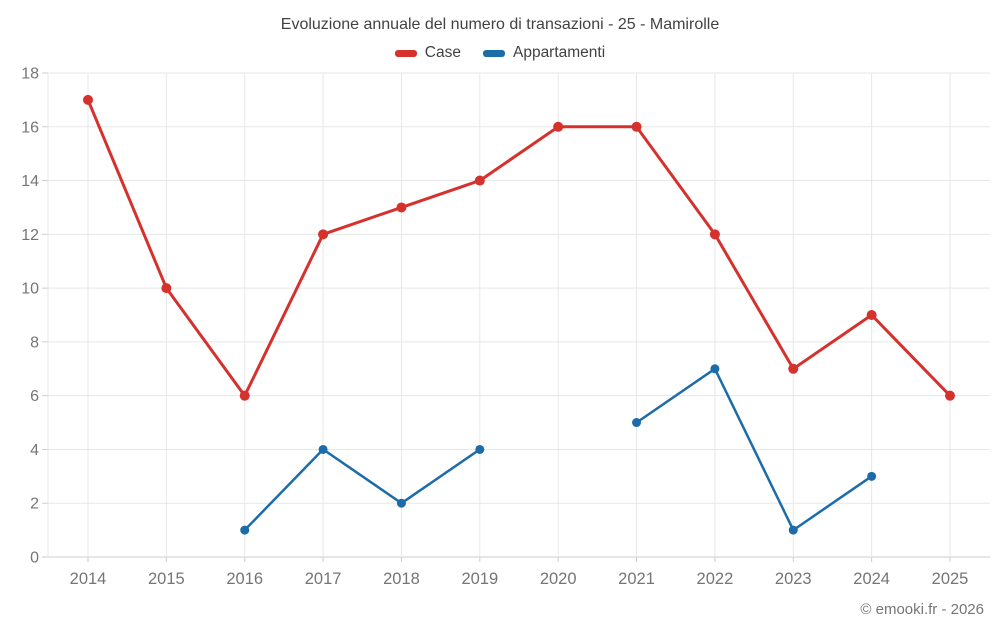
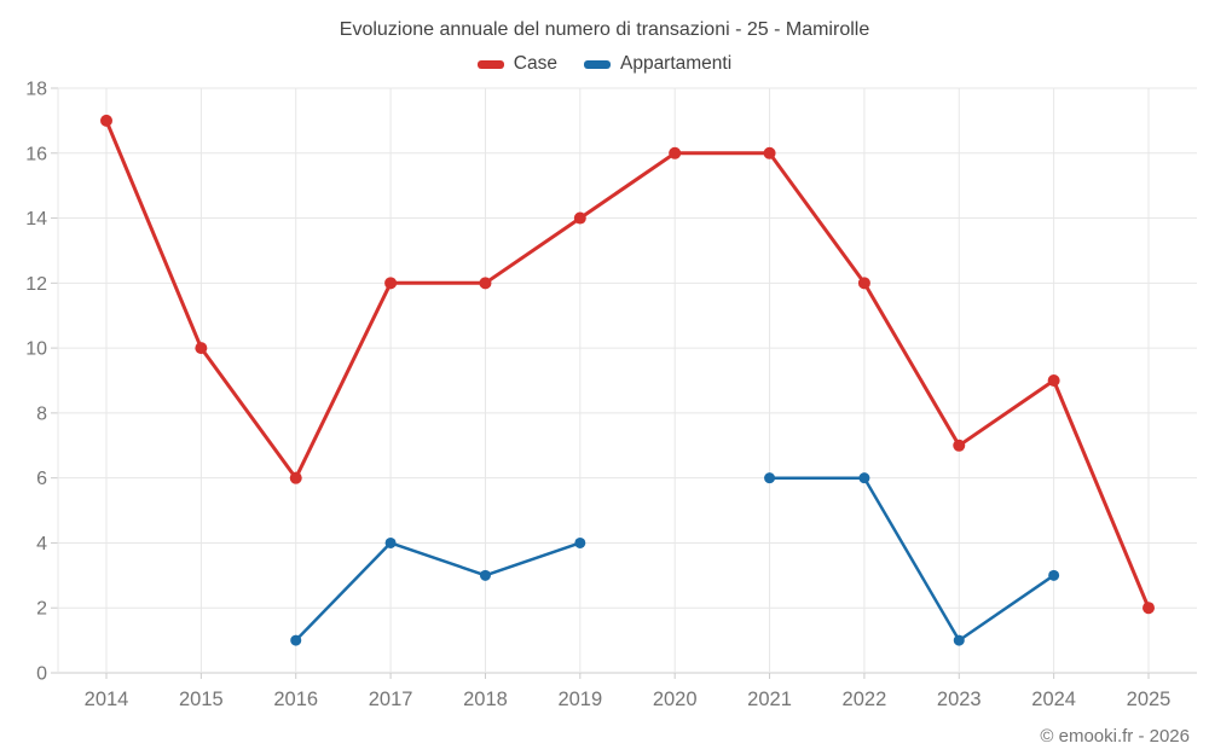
Case/2018: 13 -> 12
Appartamenti/2018: 2 -> 3
Appartamenti/2021: 5 -> 6
Appartamenti/2022: 7 -> 6
Case/2025: 6 -> 2
